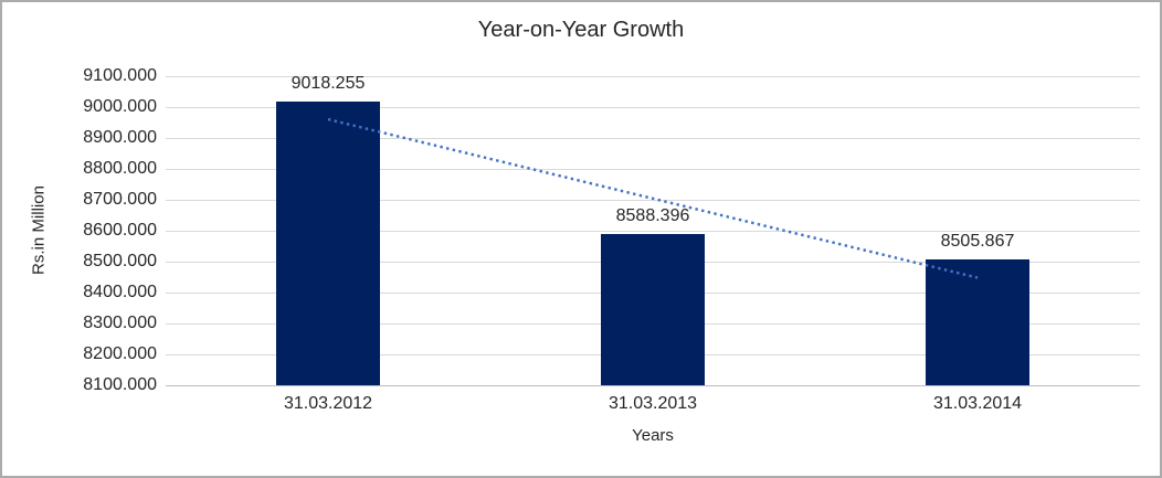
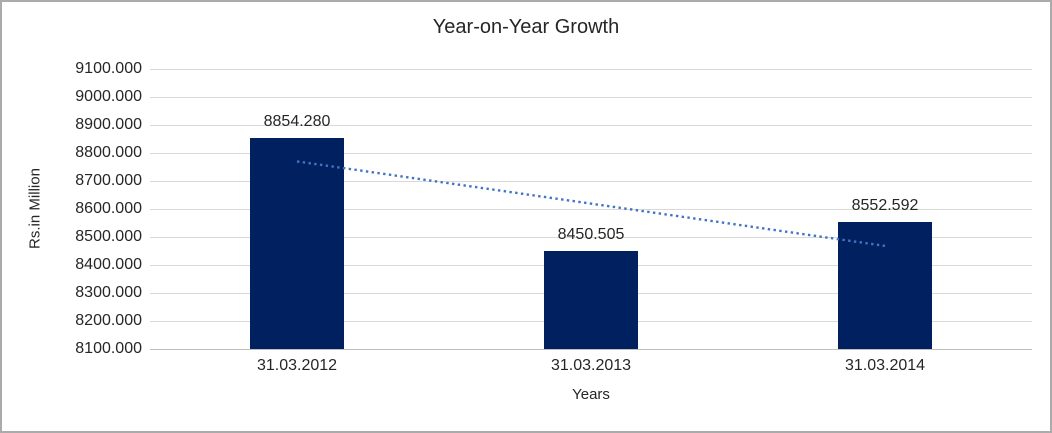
31.03.2012: 9018.255 -> 8854.280
31.03.2013: 8588.396 -> 8450.505
31.03.2014: 8505.867 -> 8552.592
